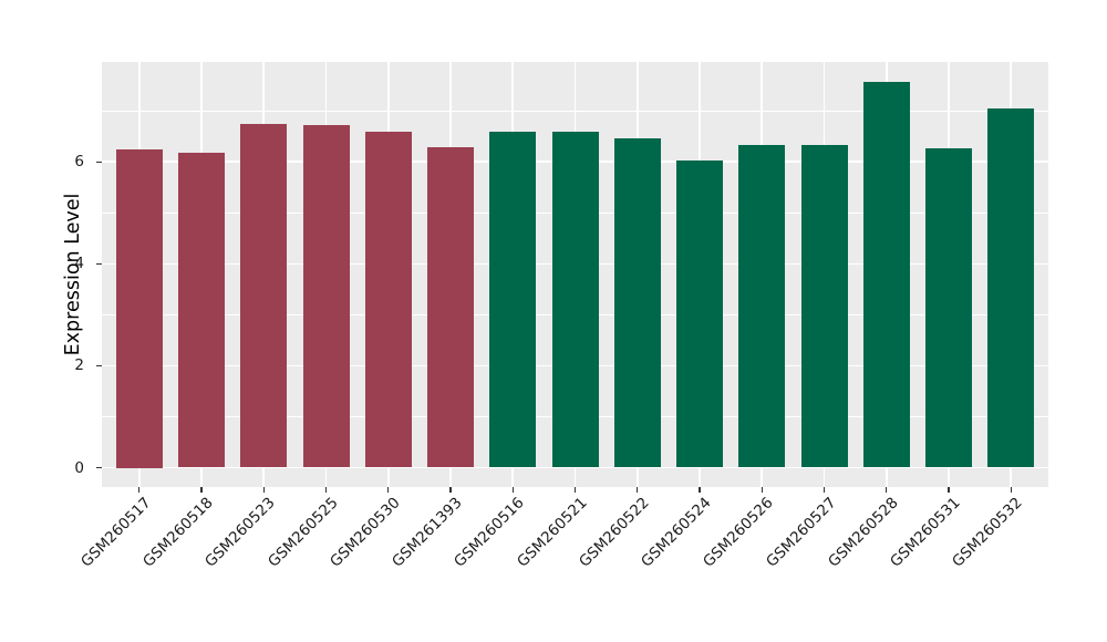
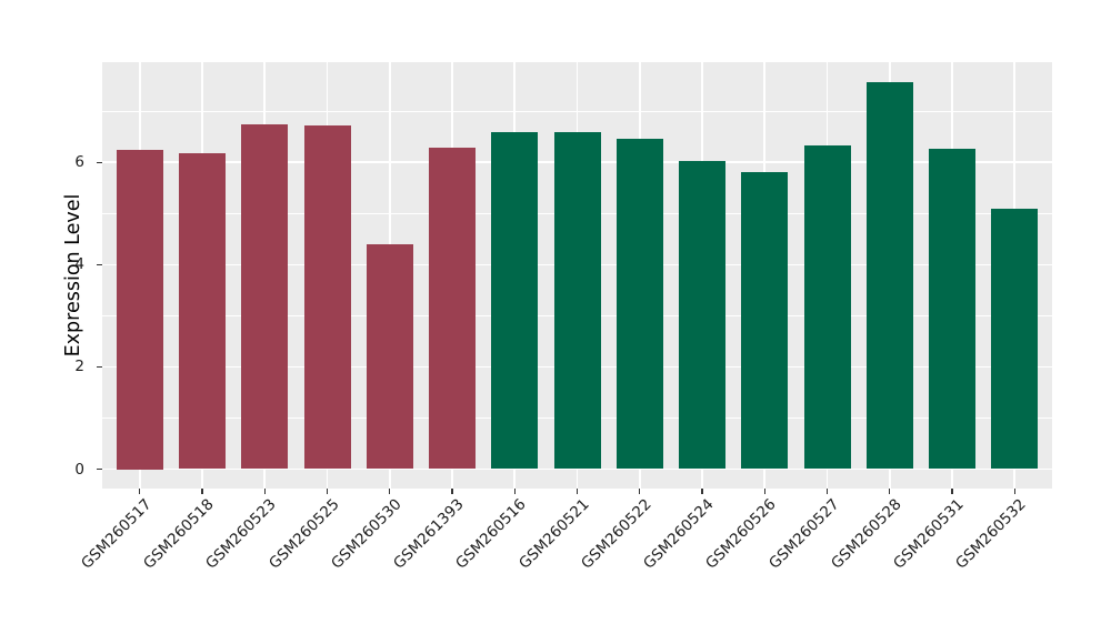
GSM260530: 6.6 -> 4.4
GSM260526: 6.3 -> 5.8
GSM260532: 7.0 -> 5.1
